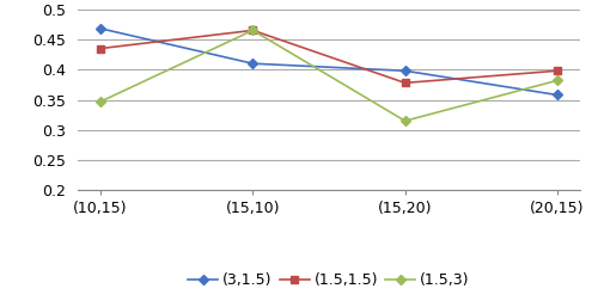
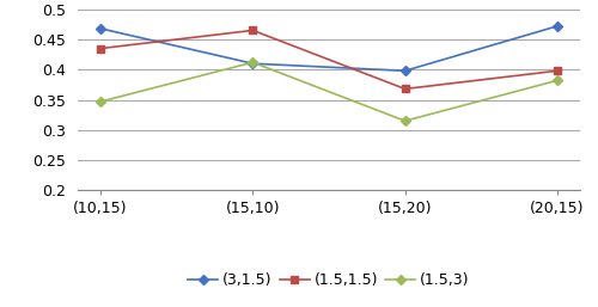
(1.5,3)/(15,10): 0.465 -> 0.412
(1.5,1.5)/(15,20): 0.378 -> 0.368
(3,1.5)/(20,15): 0.358 -> 0.472
